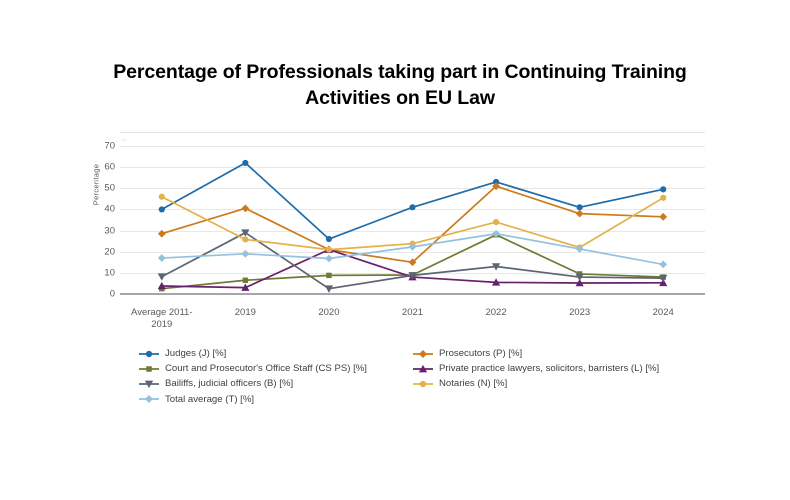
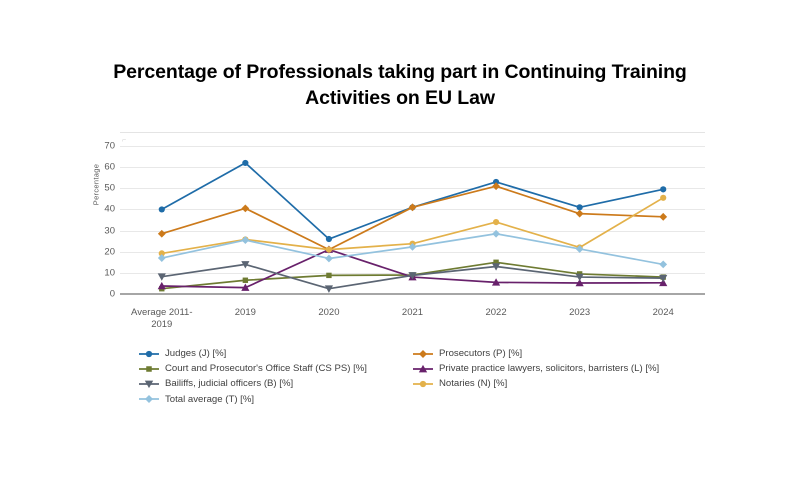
Notaries (N) [%]/Average 2011- 2019: 46 -> 19
Bailiffs, judicial officers (B) [%]/2019: 29 -> 14
Total average (T) [%]/2019: 19 -> 26
Prosecutors (P) [%]/2021: 15 -> 41
Court and Prosecutor's Office Staff (CS PS) [%]/2022: 28 -> 15
